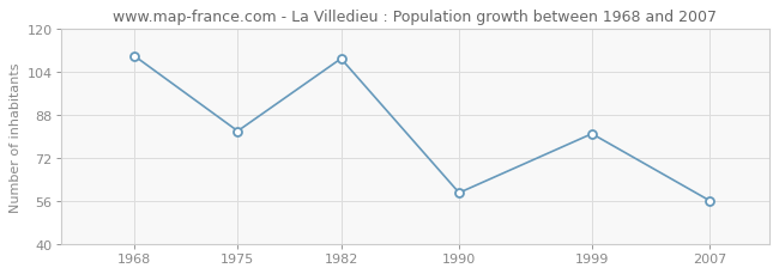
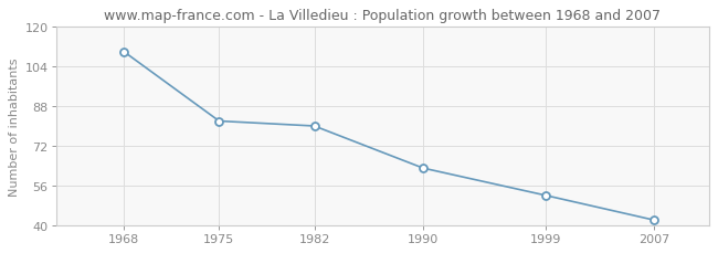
1982: 109 -> 80
1990: 59 -> 63
1999: 81 -> 52
2007: 56 -> 42
